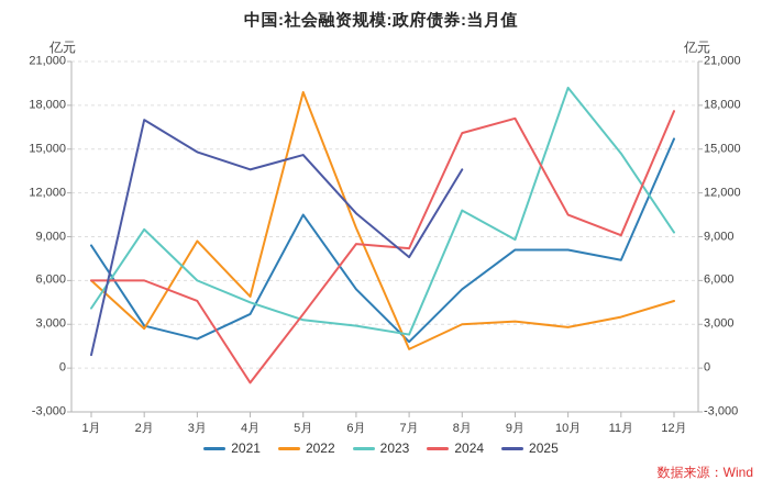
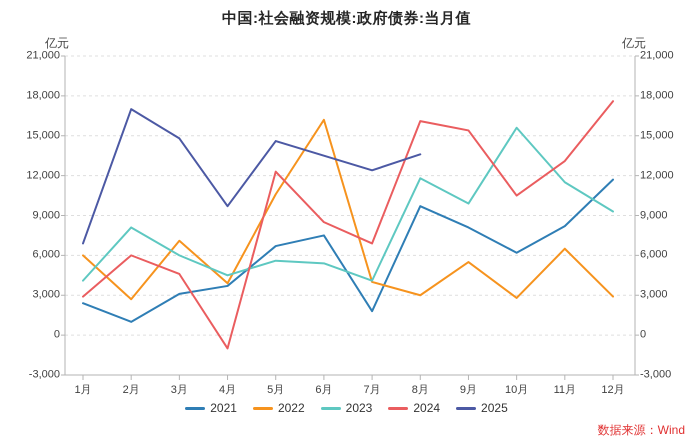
2021/1月: 8400 -> 2400
2024/1月: 6000 -> 2900
2025/1月: 900 -> 6900
2021/2月: 2900 -> 1000
2023/2月: 9500 -> 8100
2021/3月: 2000 -> 3100
2022/3月: 8700 -> 7100
2022/4月: 4900 -> 3900
2025/4月: 13600 -> 9700
2021/5月: 10500 -> 6700
2022/5月: 18900 -> 10600
2023/5月: 3300 -> 5600
2024/5月: 3700 -> 12300
2021/6月: 5400 -> 7500
2022/6月: 9600 -> 16200
2023/6月: 2900 -> 5400
2025/6月: 10600 -> 13500
2022/7月: 1300 -> 4000
2023/7月: 2300 -> 4100
2024/7月: 8200 -> 6900
2025/7月: 7600 -> 12400
2021/8月: 5400 -> 9700
2023/8月: 10800 -> 11800
2022/9月: 3200 -> 5500
2023/9月: 8800 -> 9900
2024/9月: 17100 -> 15400
2021/10月: 8100 -> 6200
2023/10月: 19200 -> 15600
2021/11月: 7400 -> 8200
2022/11月: 3500 -> 6500
2023/11月: 14700 -> 11500
2024/11月: 9100 -> 13100
2021/12月: 15700 -> 11700
2022/12月: 4600 -> 2900
